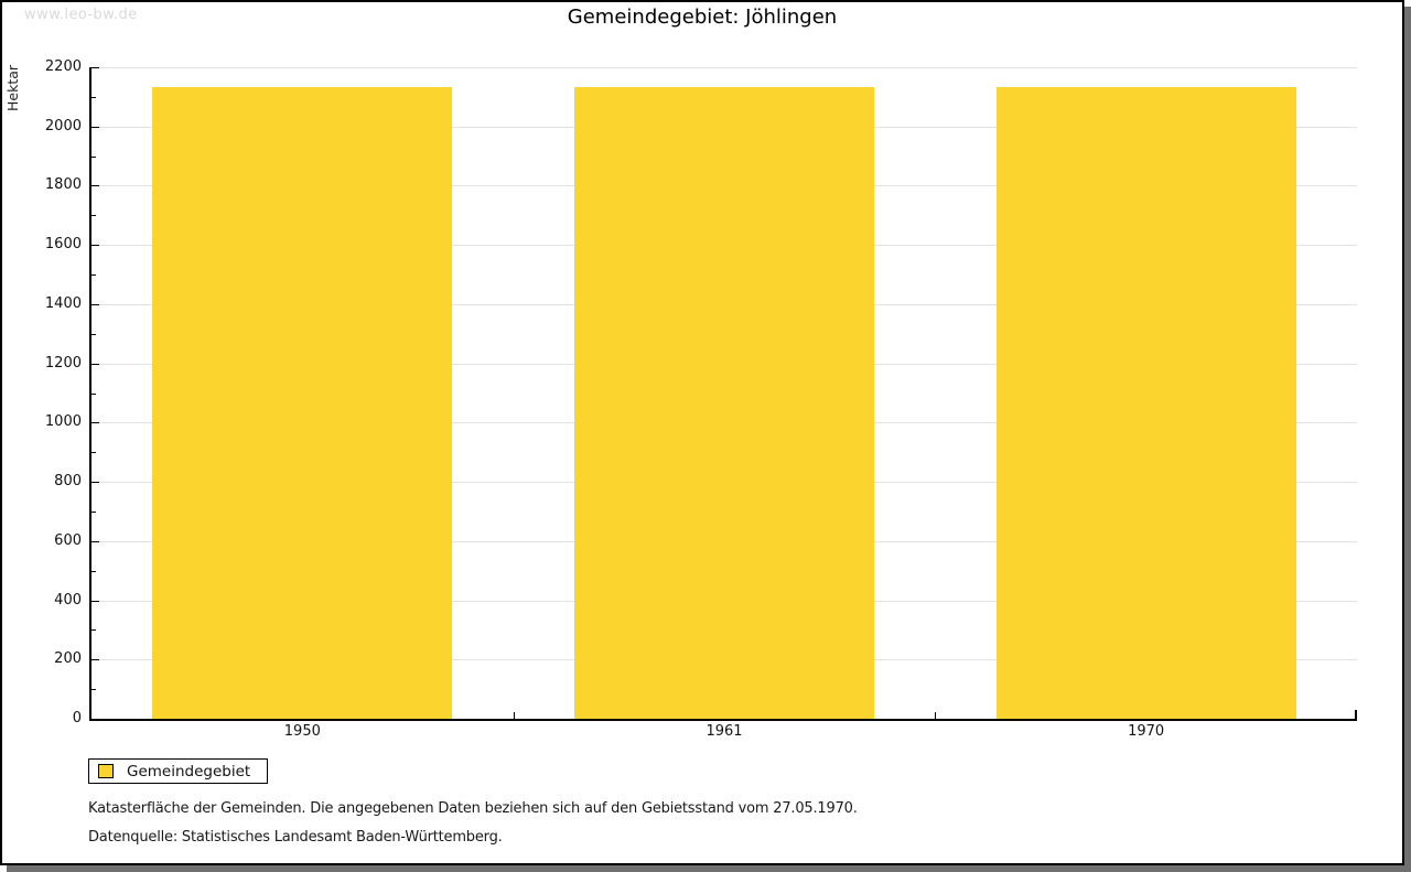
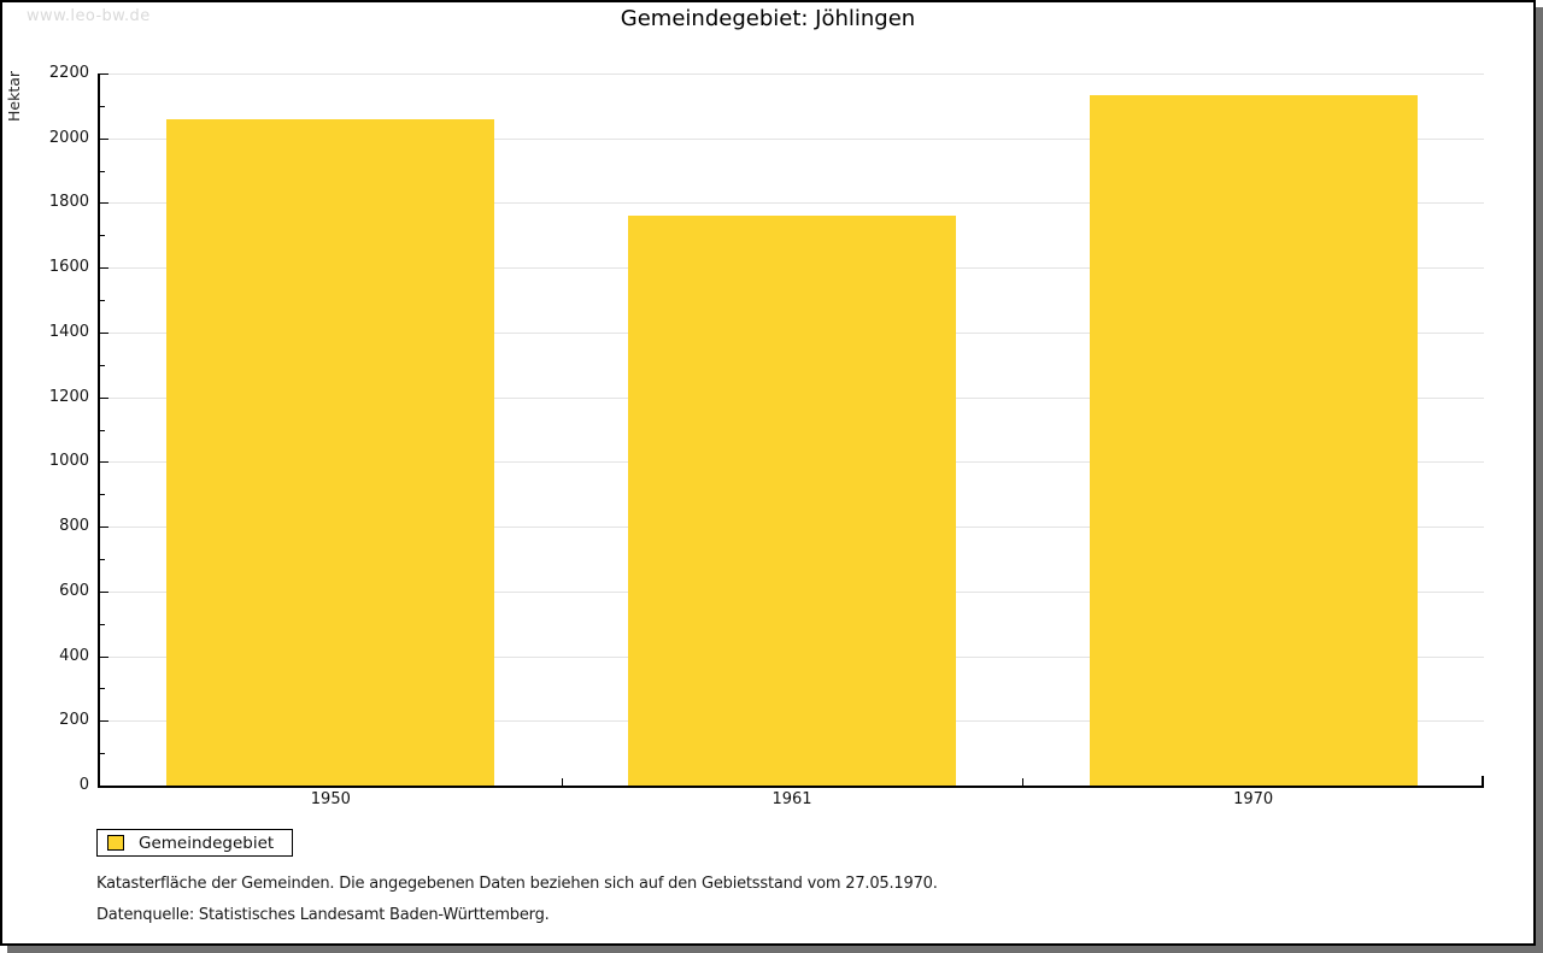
1950: 2130 -> 2060
1961: 2130 -> 1760
